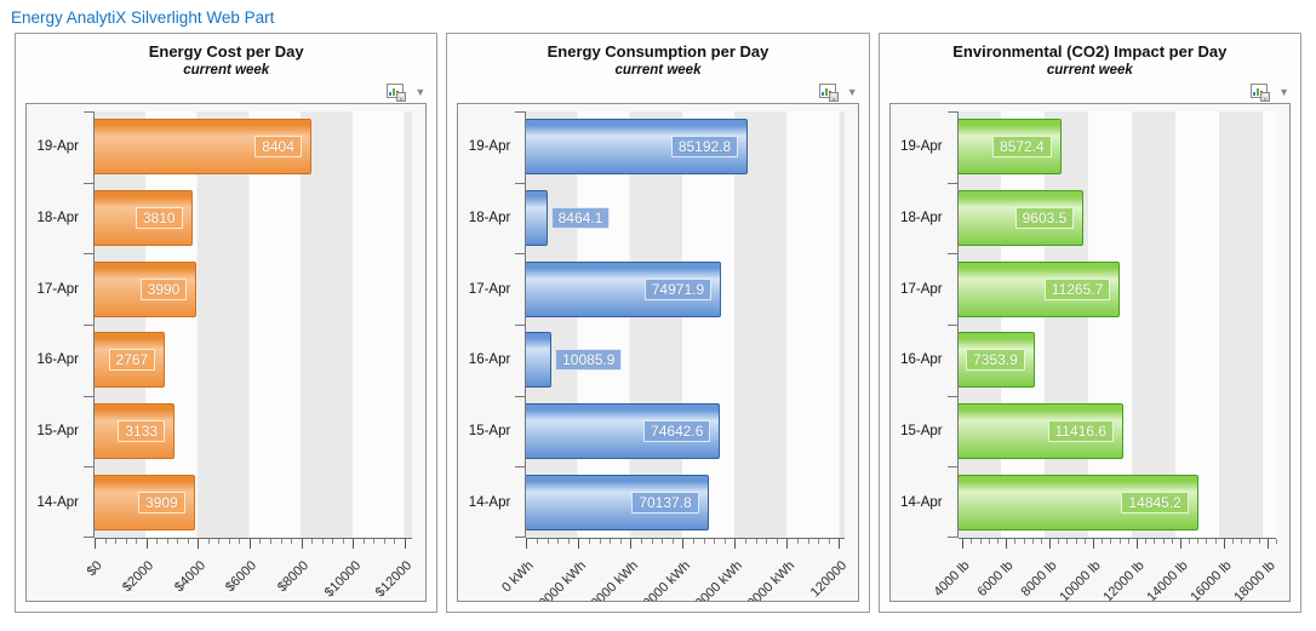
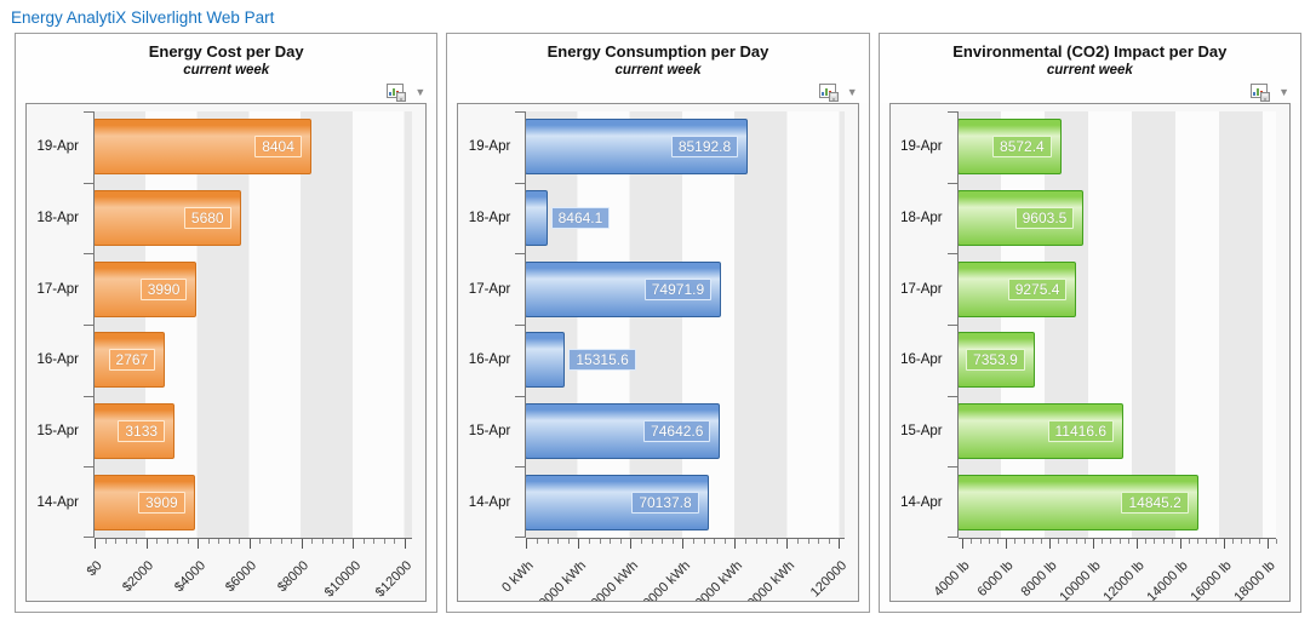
Energy Cost per Day/18-Apr: 3810 -> 5680
Energy Consumption per Day/16-Apr: 10085.9 -> 15315.6
Environmental (CO2) Impact per Day/17-Apr: 11265.7 -> 9275.4
